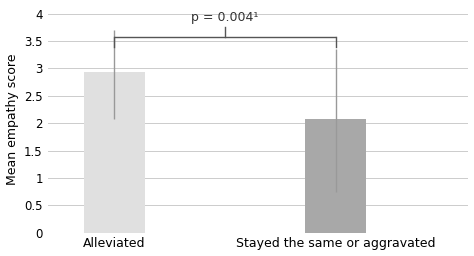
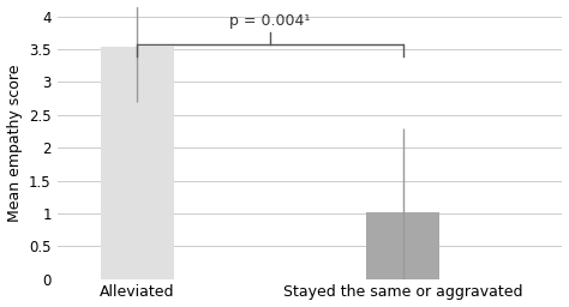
Alleviated: 2.93 -> 3.54
Stayed the same or aggravated: 2.07 -> 1.02
